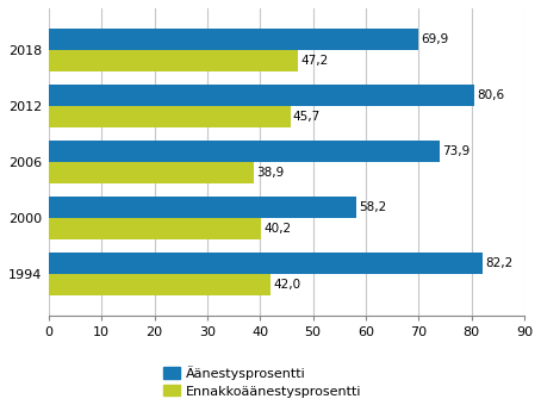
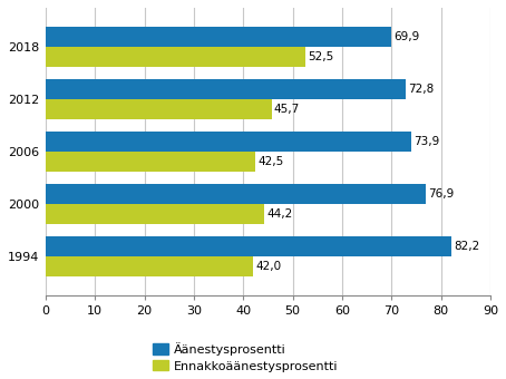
Ennakkoäänestysprosentti/2018: 47,2 -> 52,5
Äänestysprosentti/2012: 80,6 -> 72,8
Ennakkoäänestysprosentti/2006: 38,9 -> 42,5
Äänestysprosentti/2000: 58,2 -> 76,9
Ennakkoäänestysprosentti/2000: 40,2 -> 44,2
